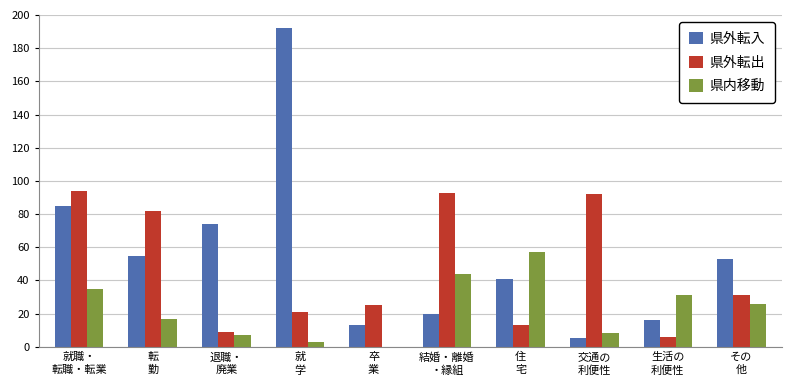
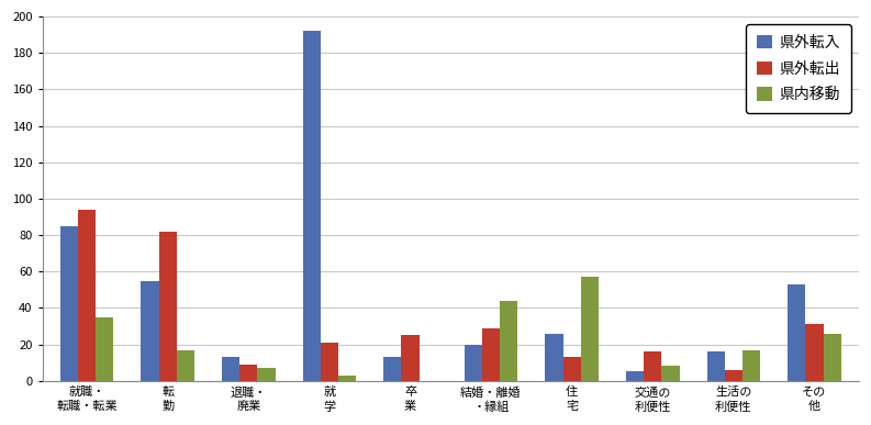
県外転入/退職・ 廃業: 74 -> 13
県外転出/結婚・離婚 ・縁組: 93 -> 29
県外転入/住 宅: 41 -> 26
県外転出/交通の 利便性: 92 -> 16
県内移動/生活の 利便性: 31 -> 17
